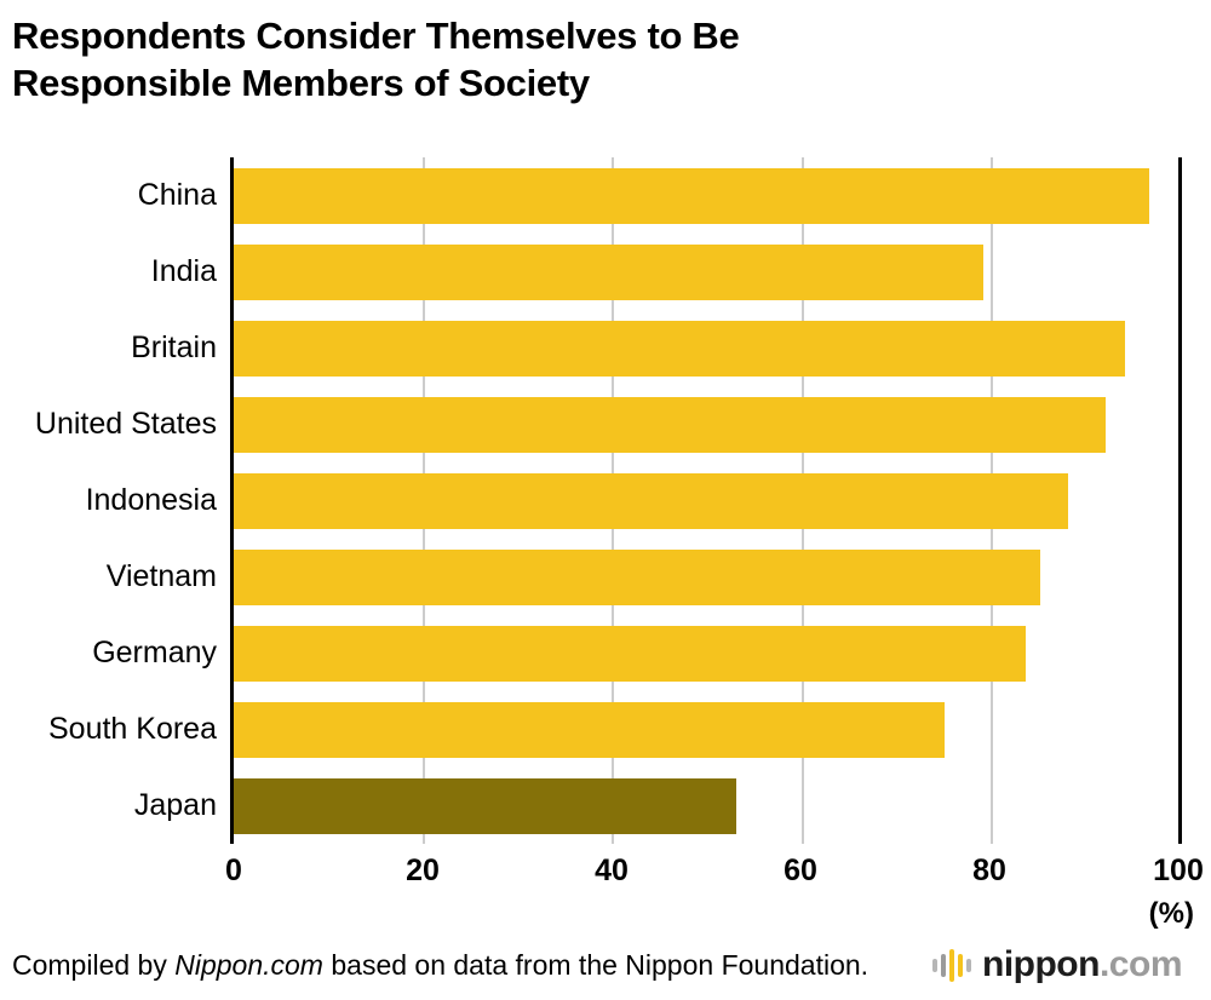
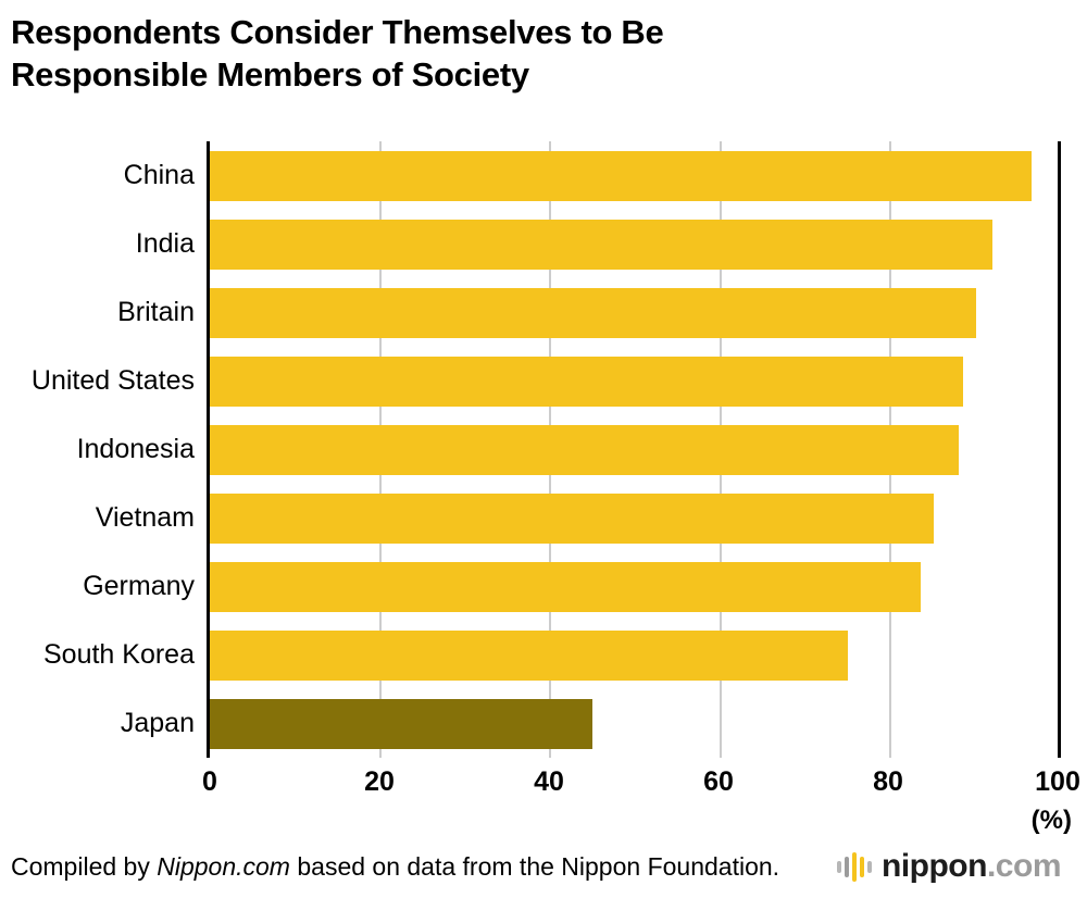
India: 79 -> 92
Britain: 94 -> 90
United States: 92 -> 88
Japan: 53 -> 45
